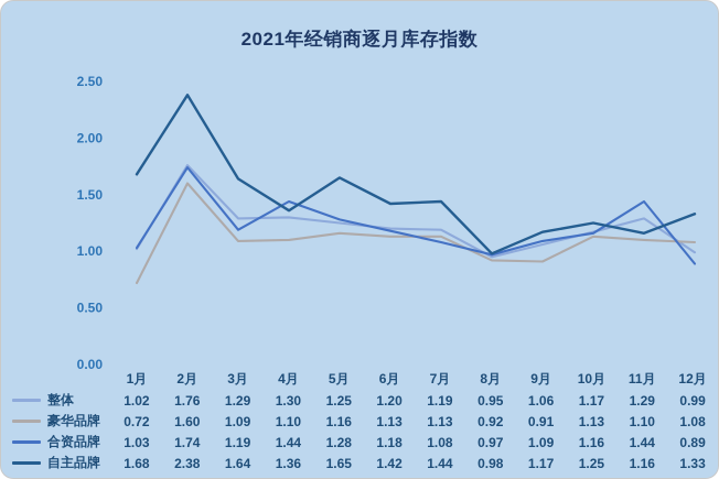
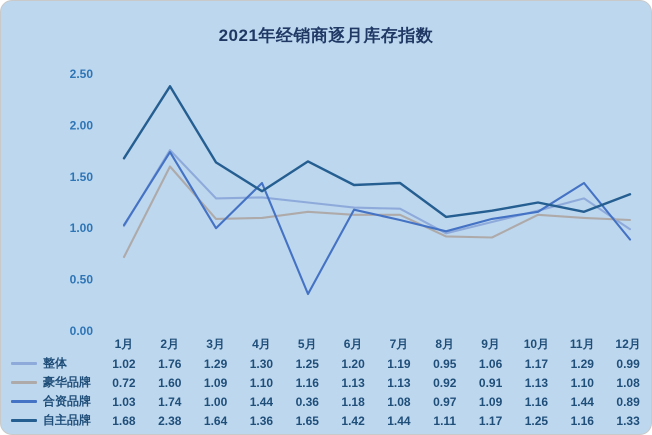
合资品牌/3月: 1.19 -> 1.00
合资品牌/5月: 1.28 -> 0.36
自主品牌/8月: 0.98 -> 1.11
